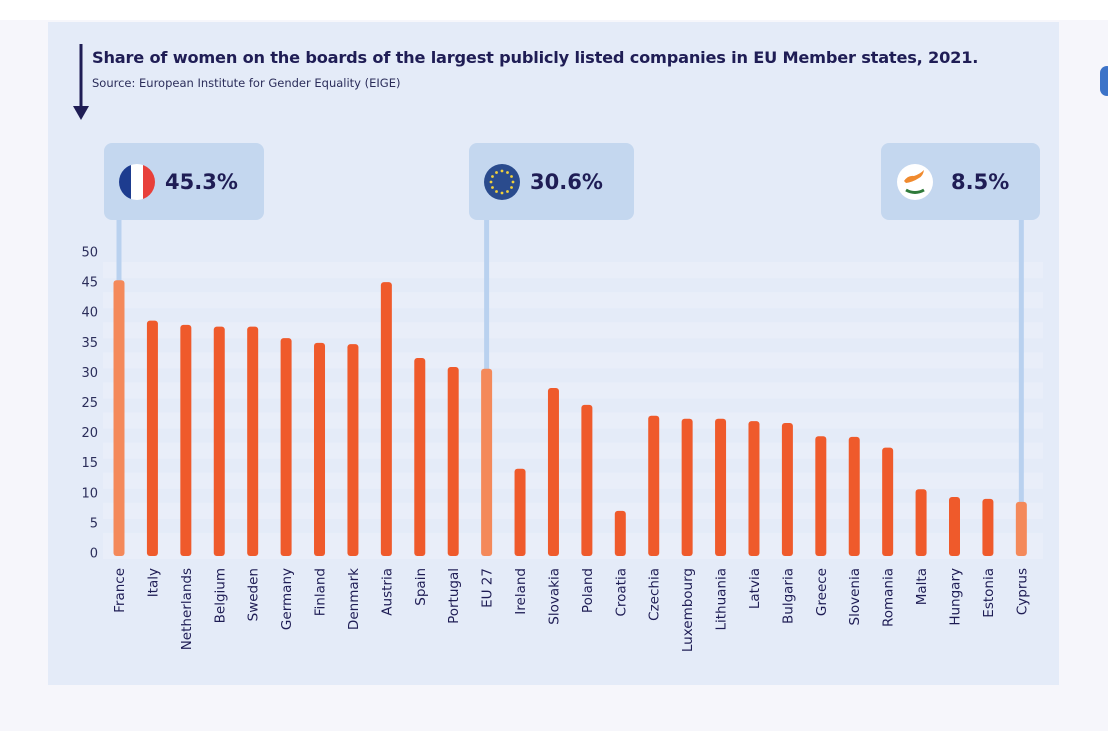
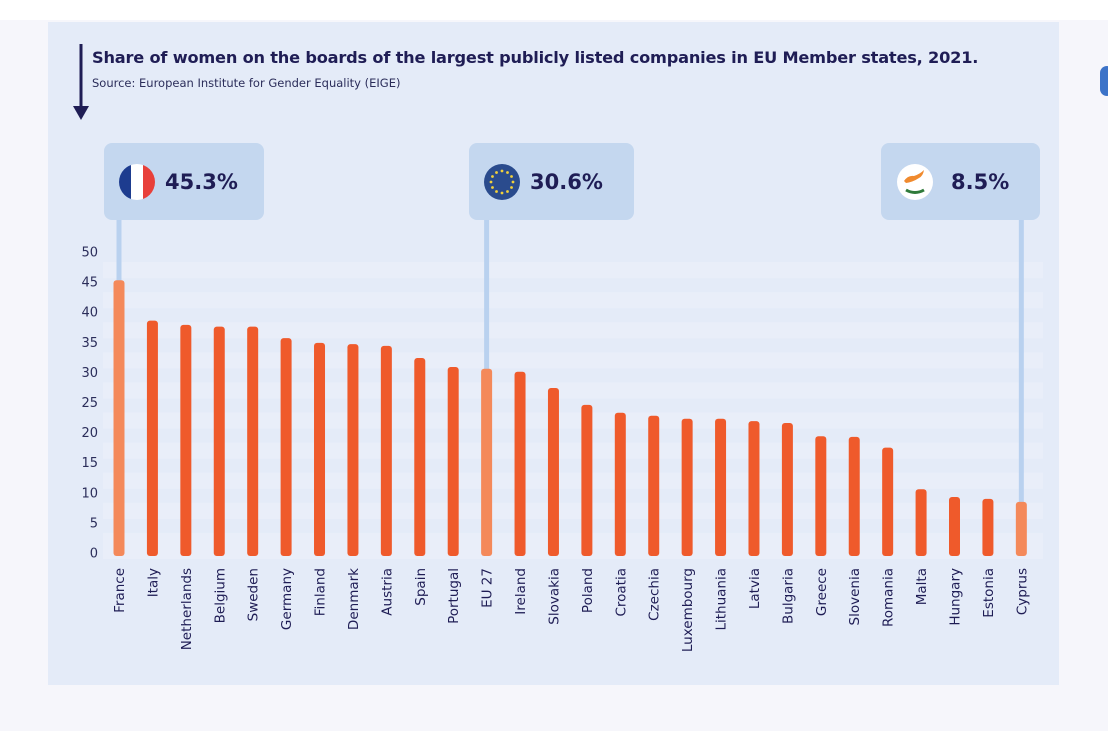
Austria: 45 -> 34
Ireland: 14 -> 30
Croatia: 7 -> 23
